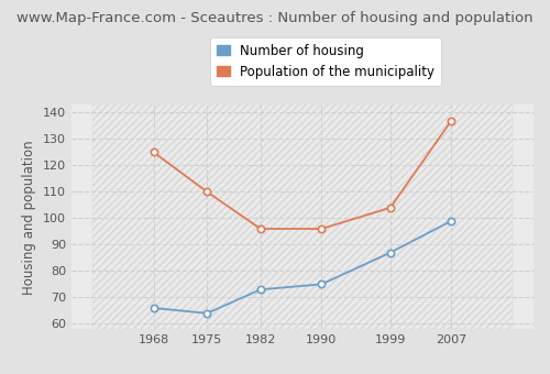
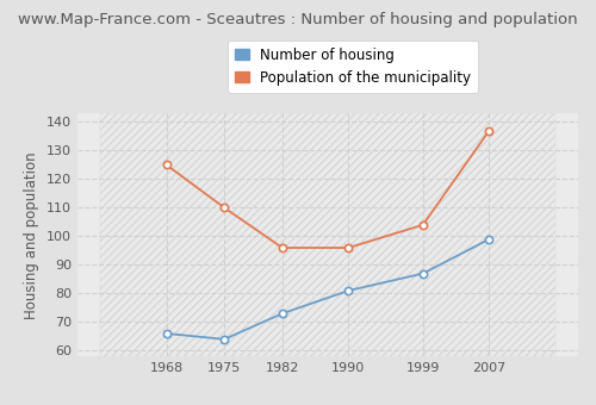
Number of housing/1990: 75 -> 81
